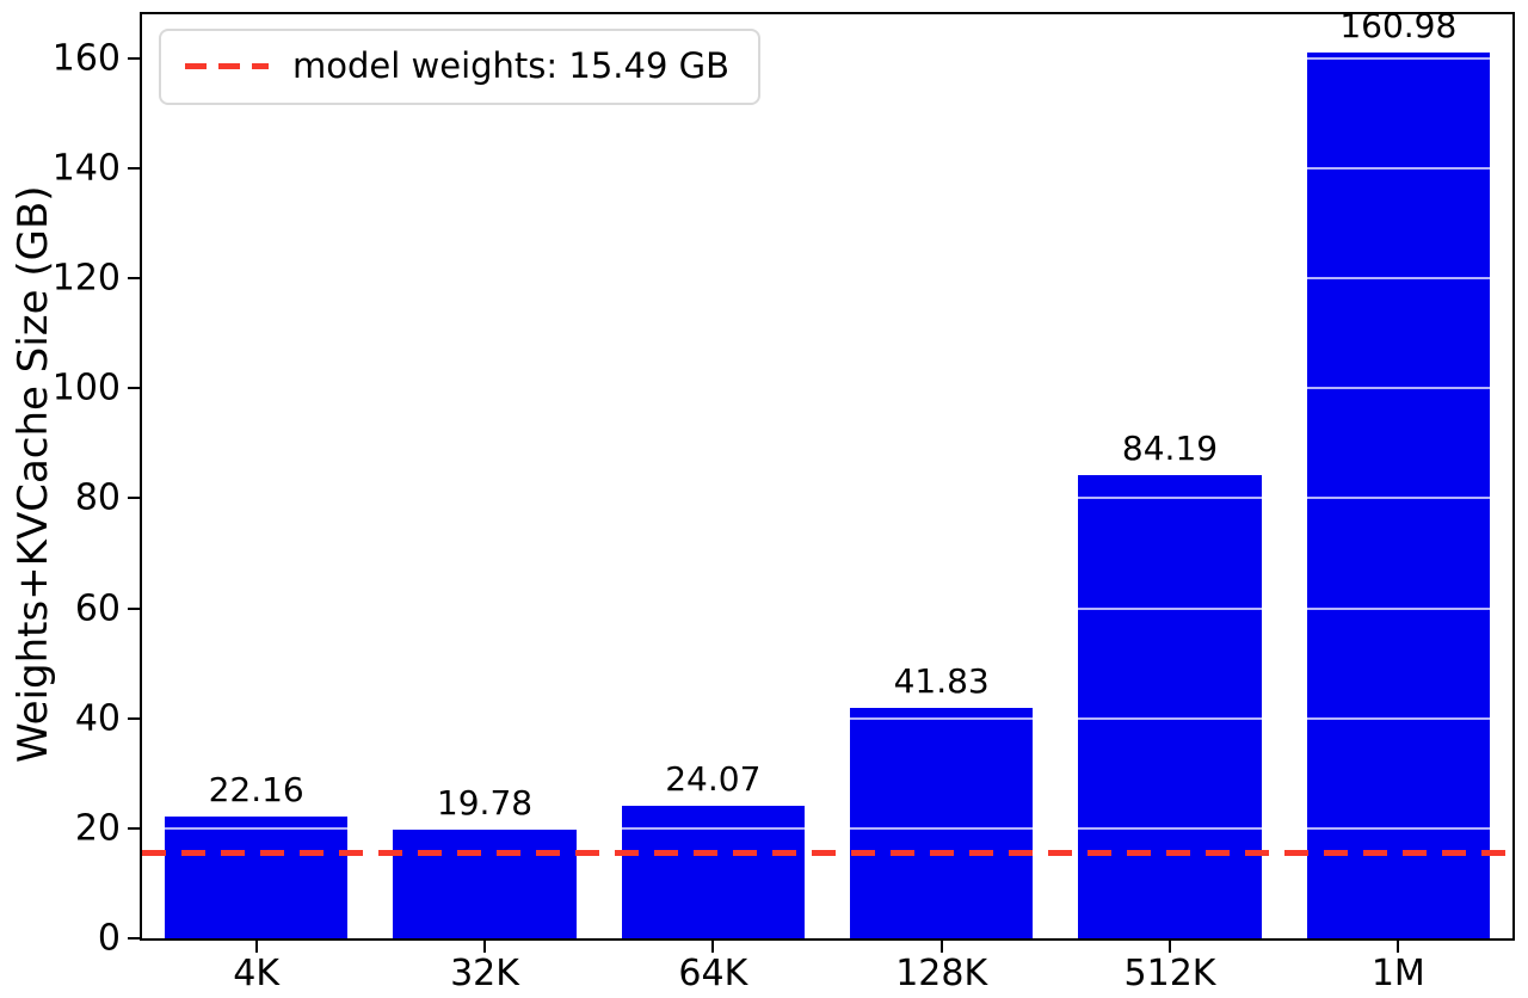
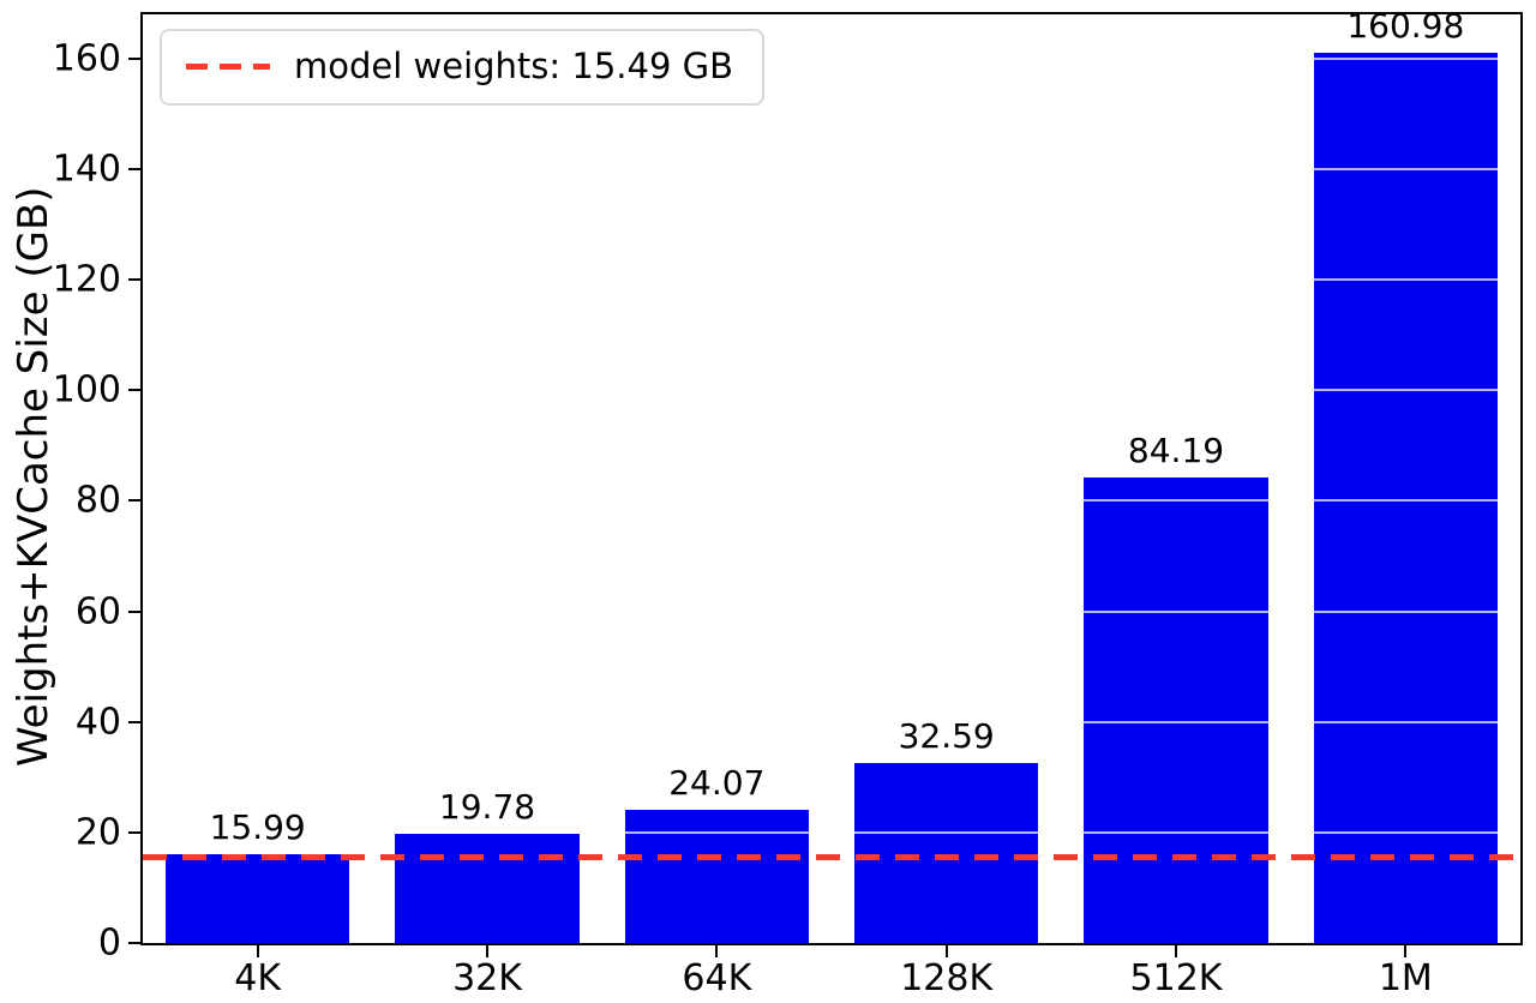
4K: 22.16 -> 15.99
128K: 41.83 -> 32.59
